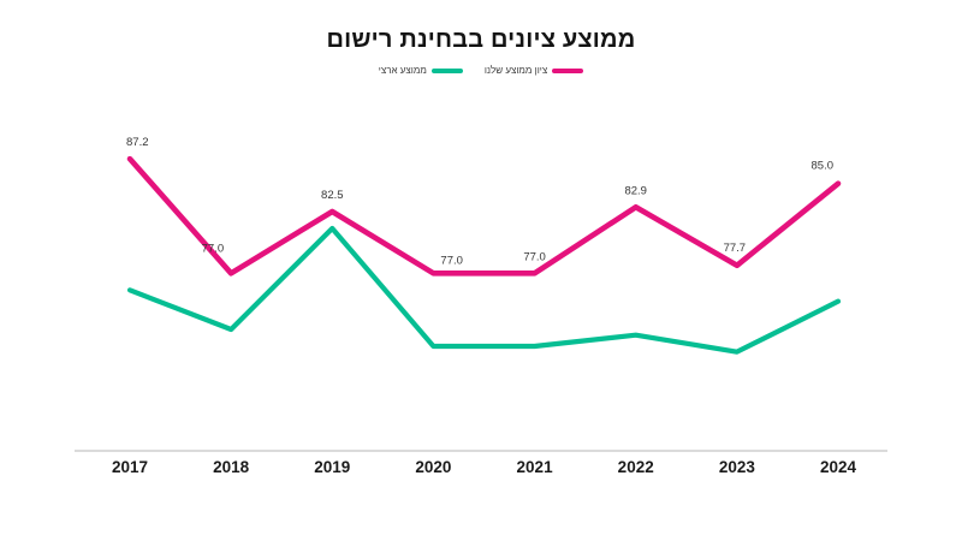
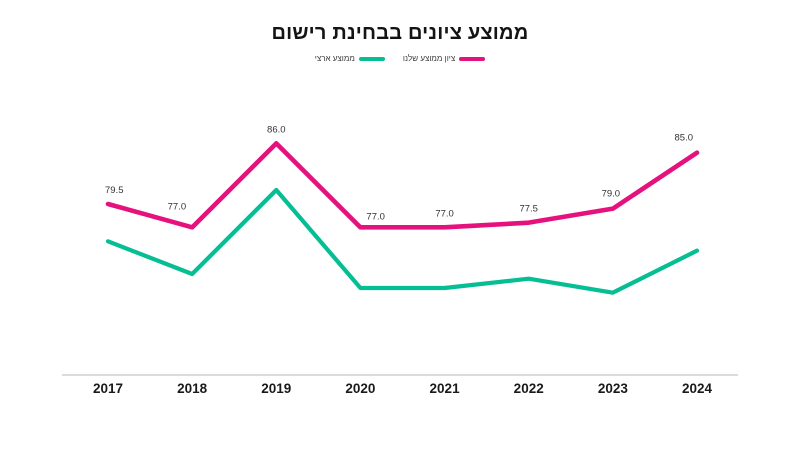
ציון ממוצע שלנו/2017: 87.2 -> 79.5
ציון ממוצע שלנו/2019: 82.5 -> 86.0
ציון ממוצע שלנו/2022: 82.9 -> 77.5
ציון ממוצע שלנו/2023: 77.7 -> 79.0
